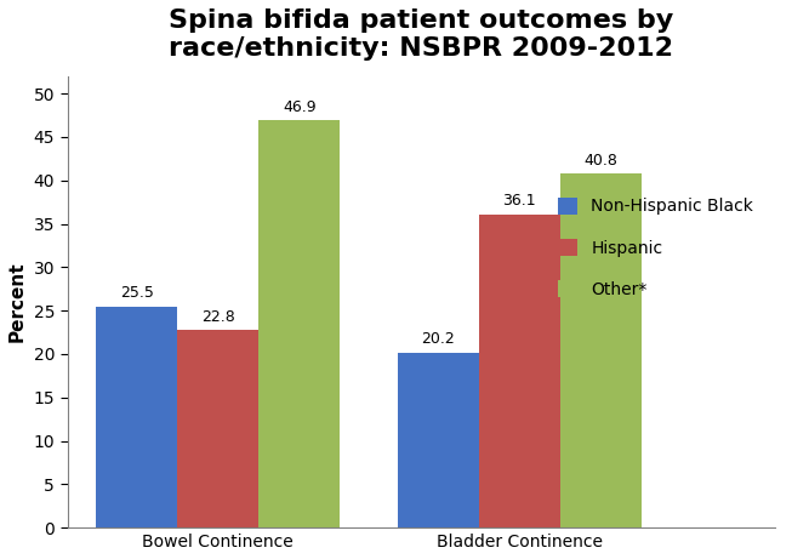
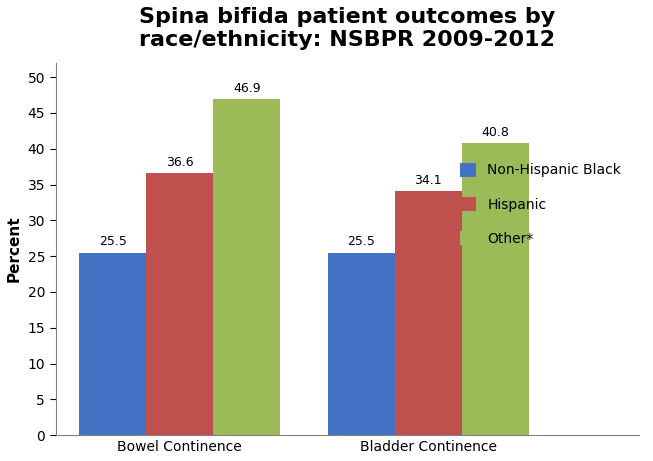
Hispanic/Bowel Continence: 22.8 -> 36.6
Non-Hispanic Black/Bladder Continence: 20.2 -> 25.5
Hispanic/Bladder Continence: 36.1 -> 34.1
